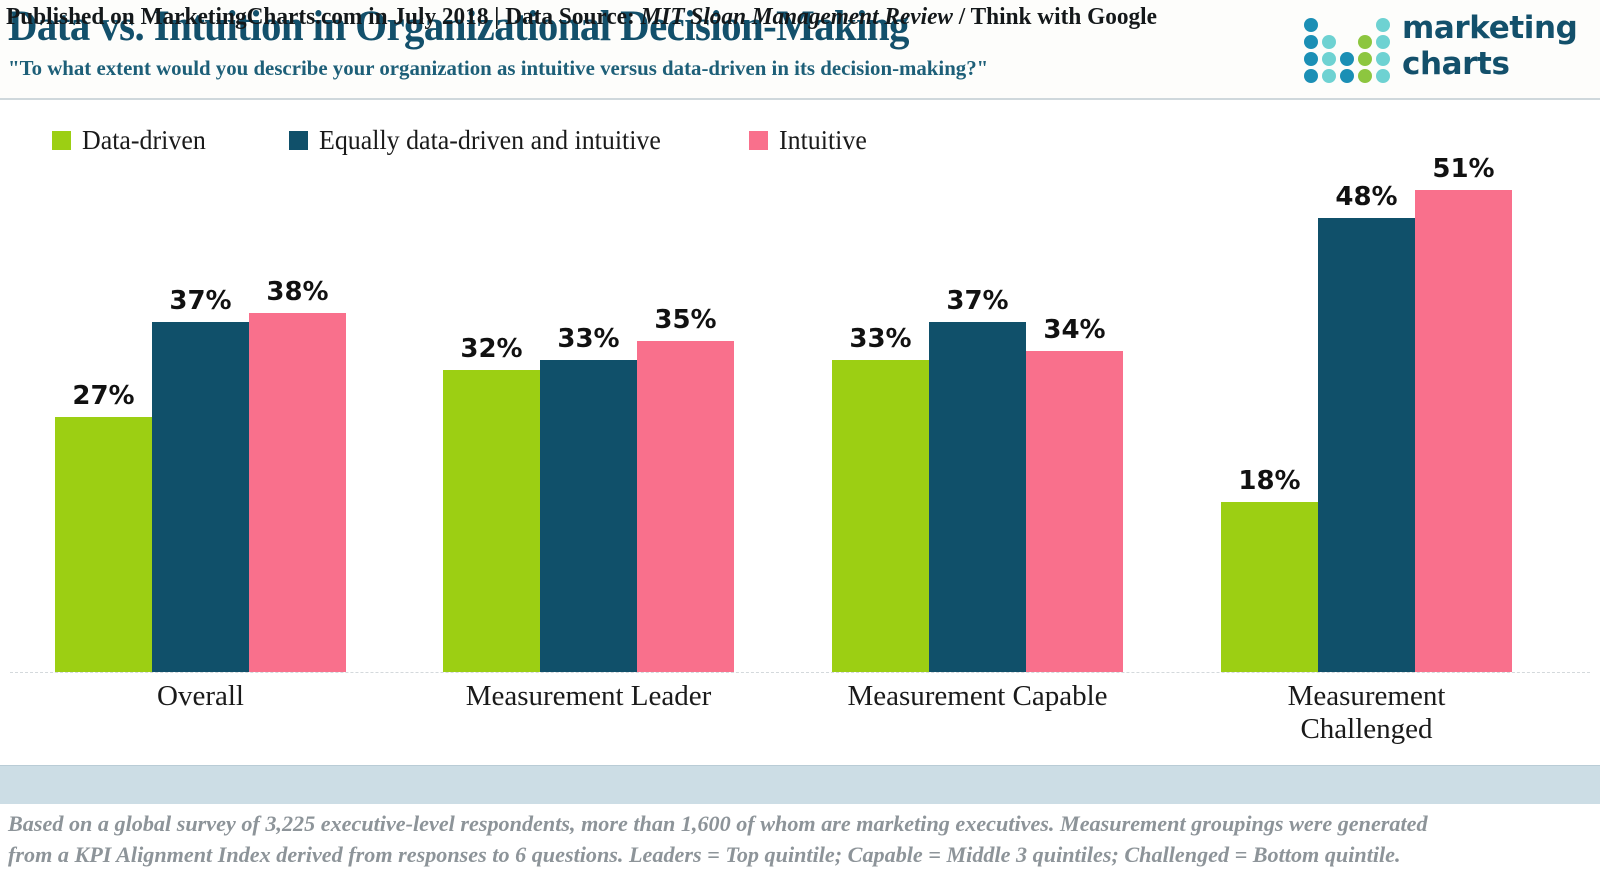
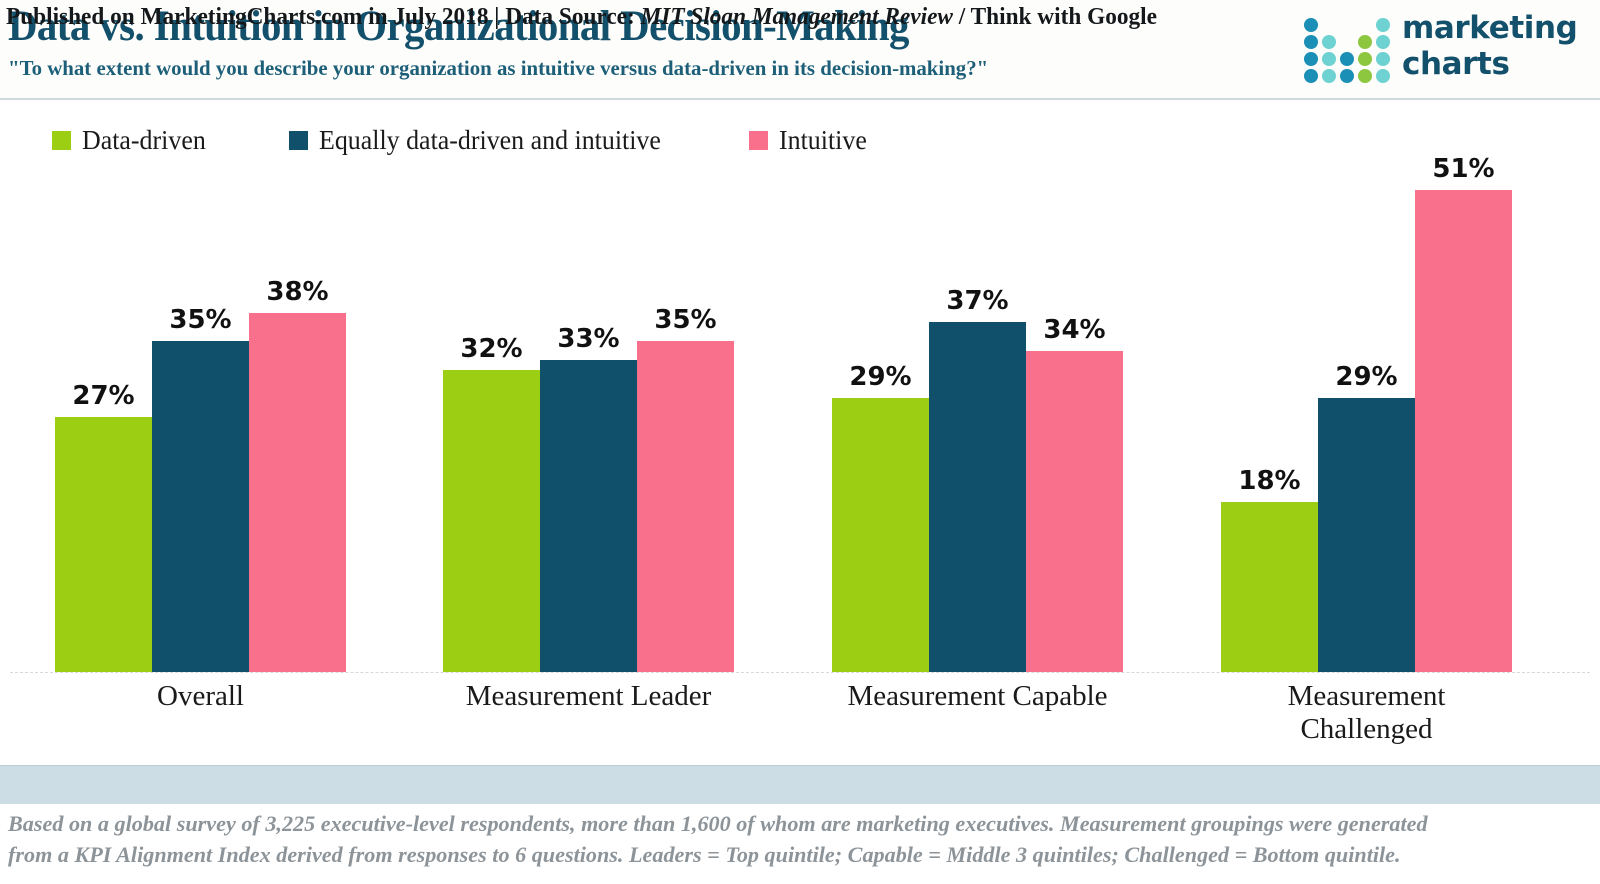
Equally data-driven and intuitive/Overall: 37% -> 35%
Data-driven/Measurement Capable: 33% -> 29%
Equally data-driven and intuitive/Measurement Challenged: 48% -> 29%
